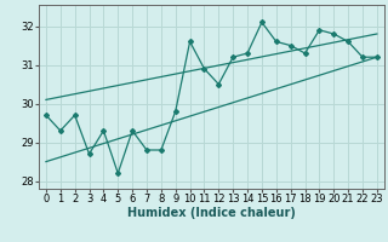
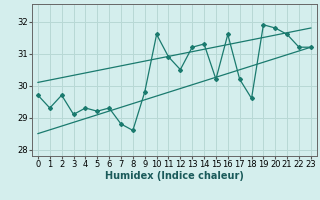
3: 28.7 -> 29.1
5: 28.2 -> 29.2
8: 28.8 -> 28.6
15: 32.1 -> 30.2
17: 31.5 -> 30.2
18: 31.3 -> 29.6
